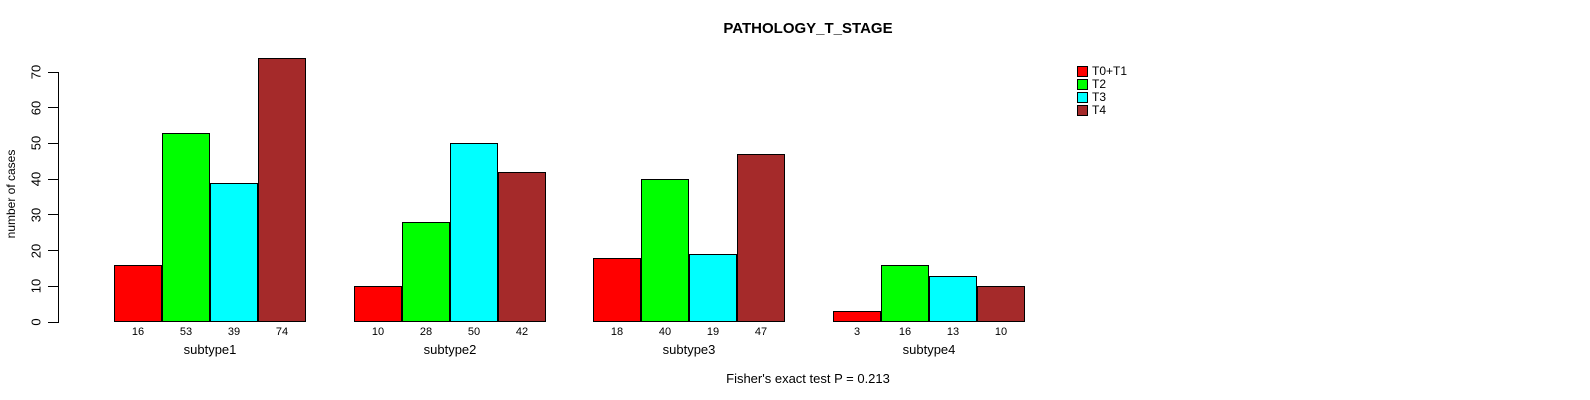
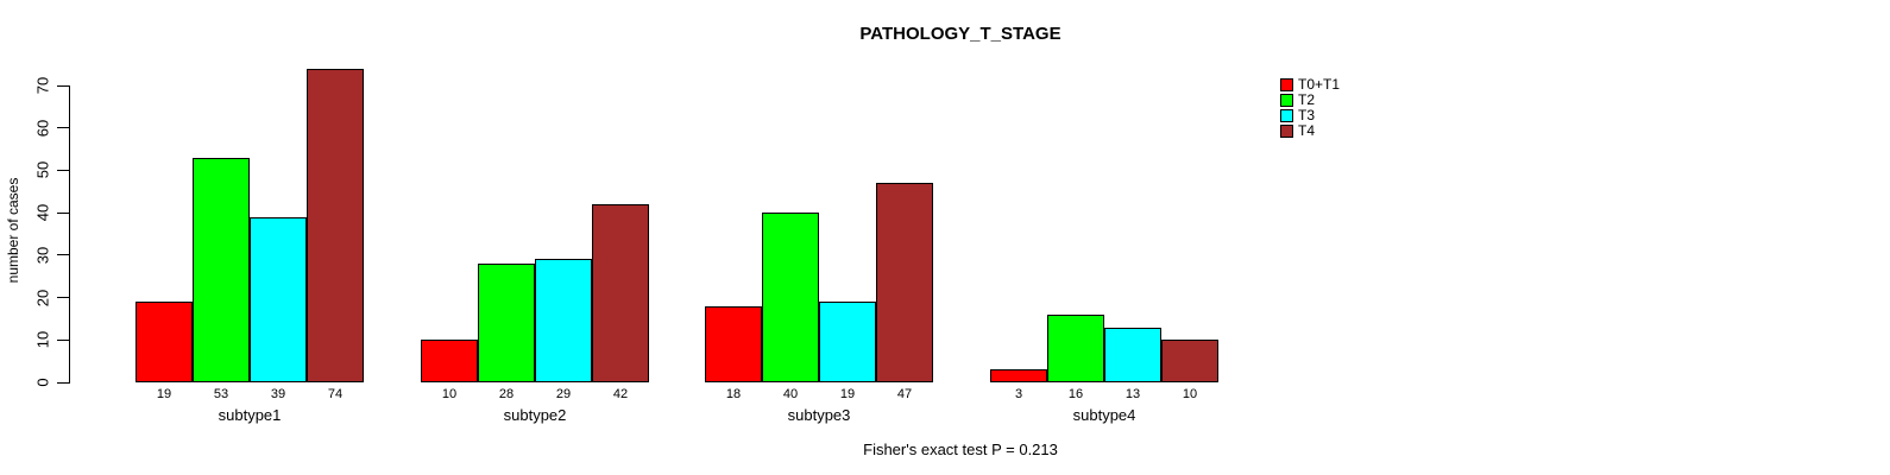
T0+T1/subtype1: 16 -> 19
T3/subtype2: 50 -> 29
